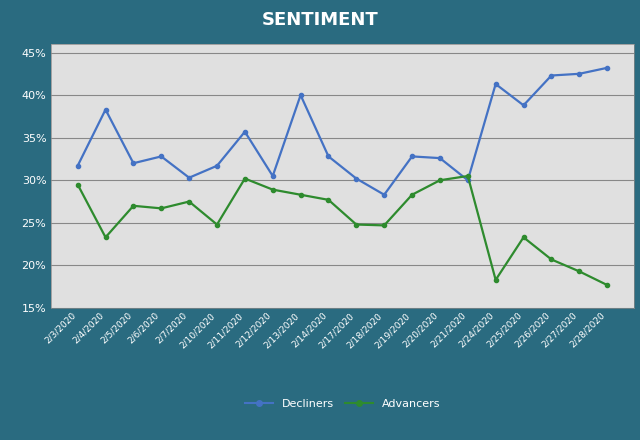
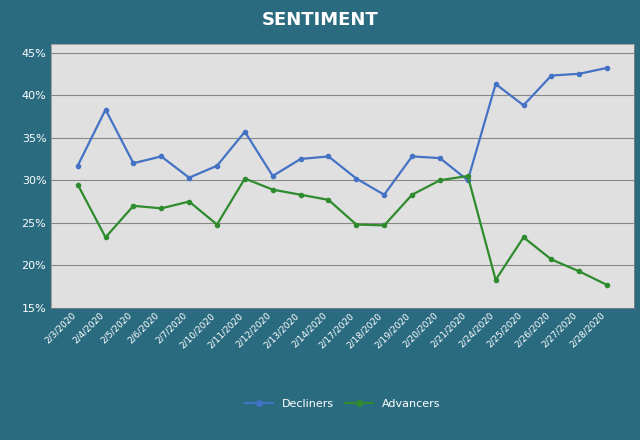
Decliners/2/13/2020: 40.0% -> 32.5%
